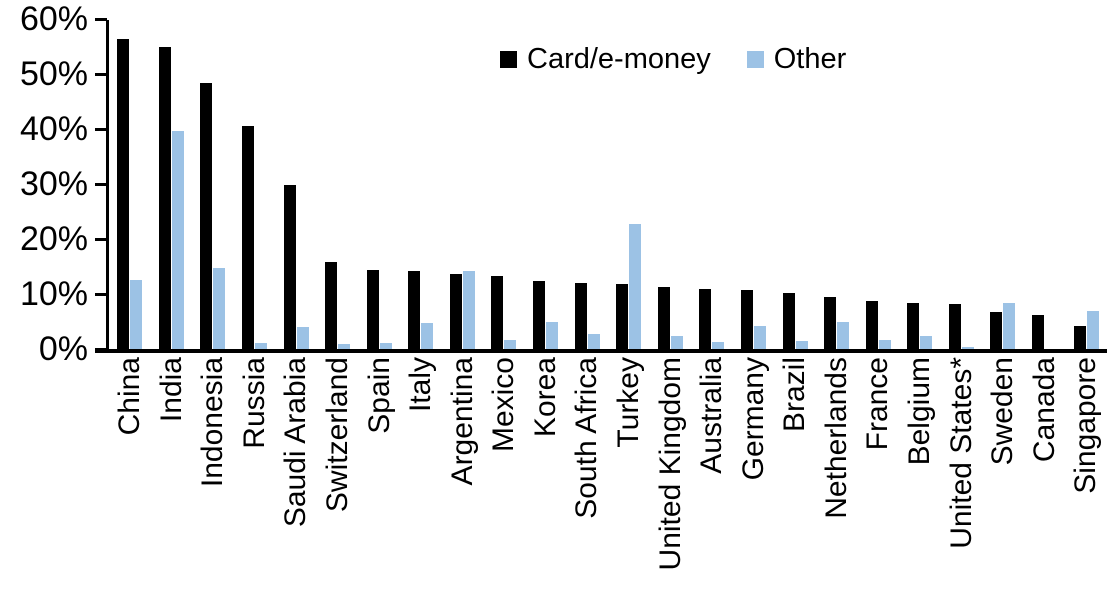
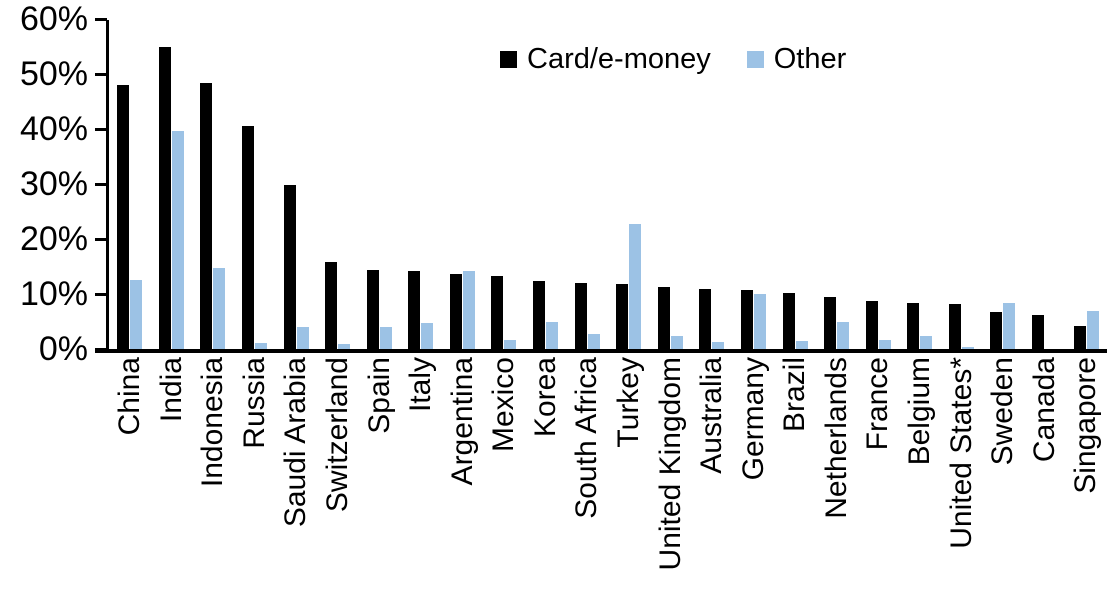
Card/e-money/China: 56% -> 48%
Other/Spain: 1% -> 4%
Other/Germany: 4% -> 10%
